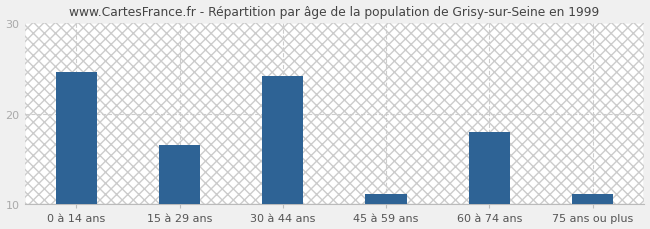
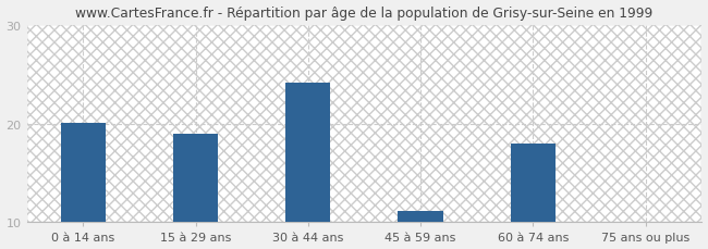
0 à 14 ans: 24.6 -> 20.1
15 à 29 ans: 16.6 -> 19.0
75 ans ou plus: 11.2 -> 10.1
